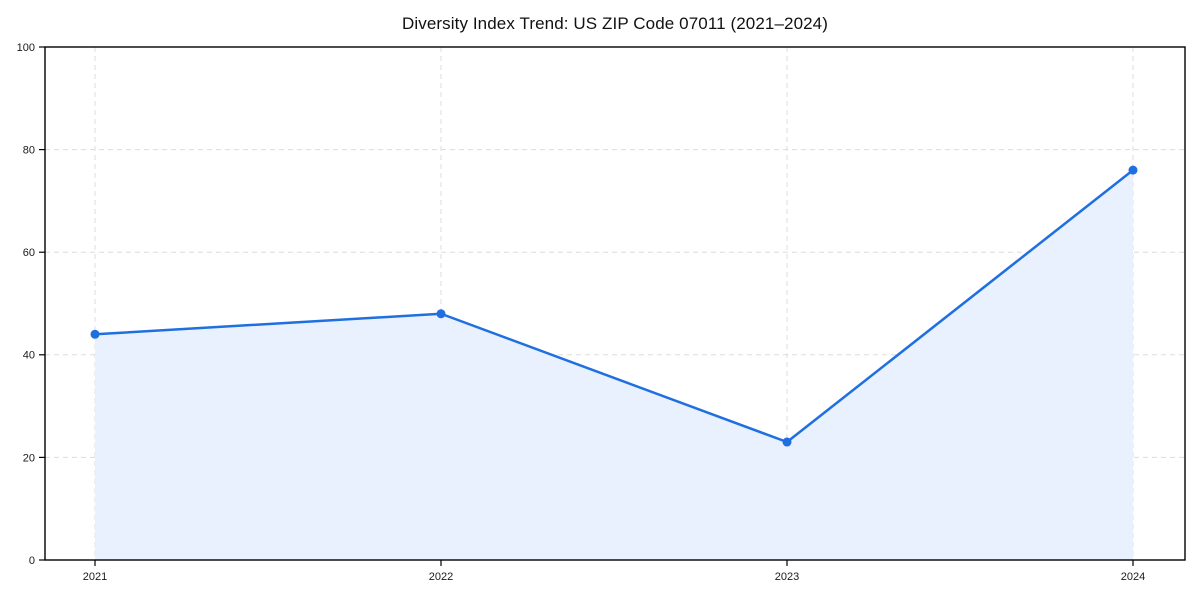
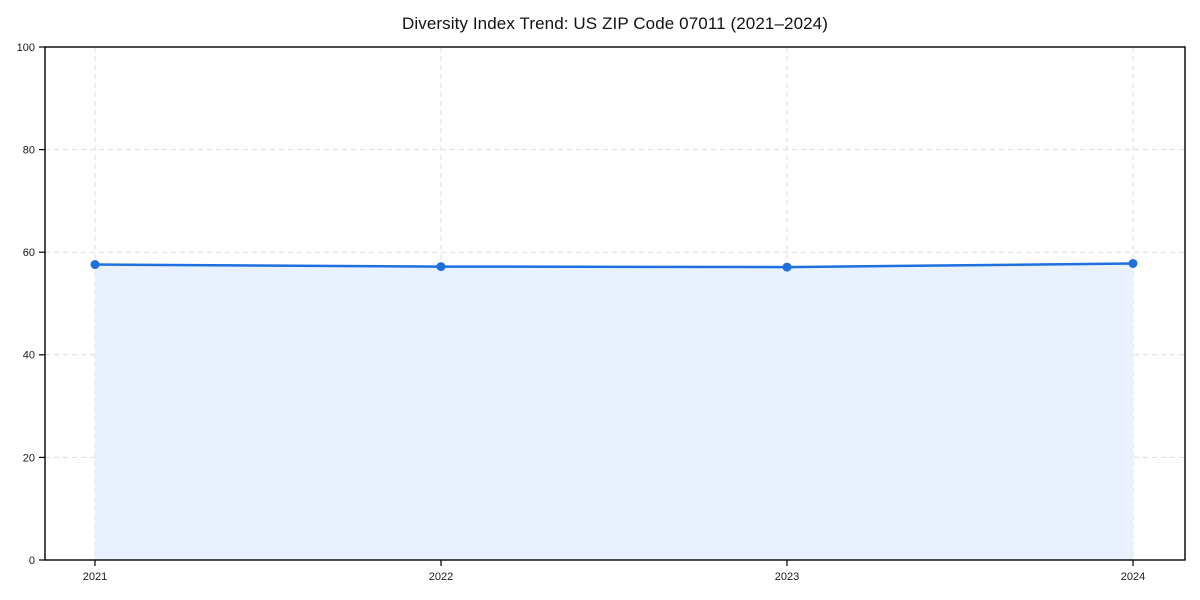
2021: 44 -> 58
2022: 48 -> 57
2023: 23 -> 57
2024: 76 -> 58
